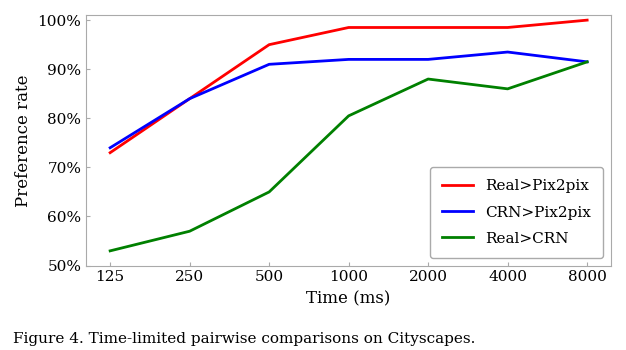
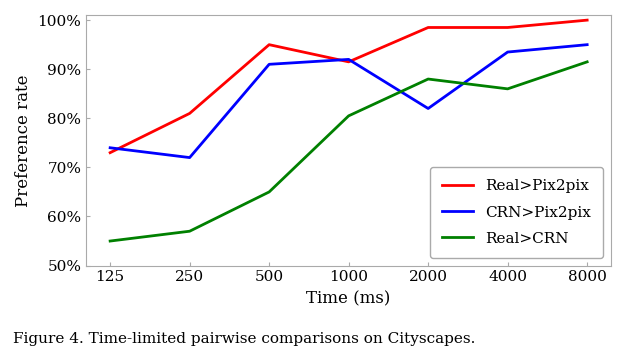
Real>CRN/125: 53.0% -> 55.0%
Real>Pix2pix/250: 84.0% -> 81.0%
CRN>Pix2pix/250: 84.0% -> 72.0%
Real>Pix2pix/1000: 98.5% -> 91.5%
CRN>Pix2pix/2000: 92.0% -> 82.0%
CRN>Pix2pix/8000: 91.5% -> 95.0%
